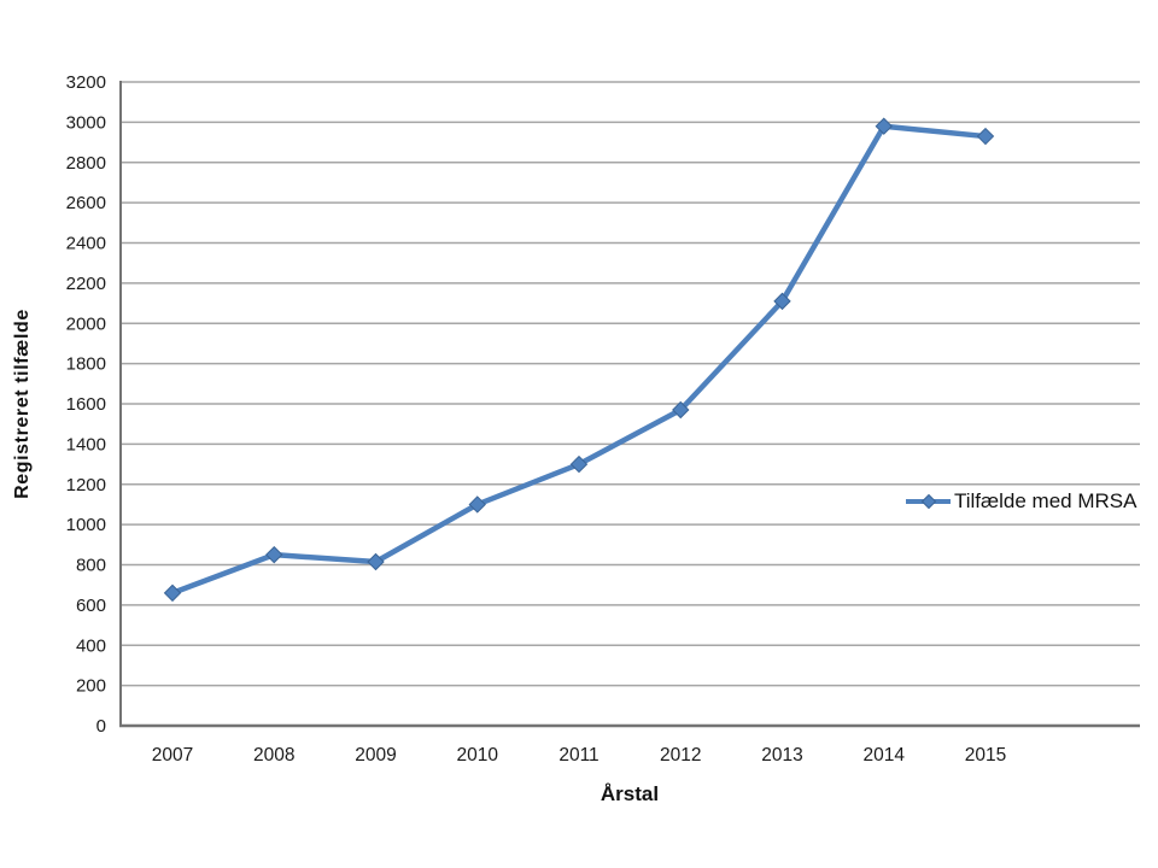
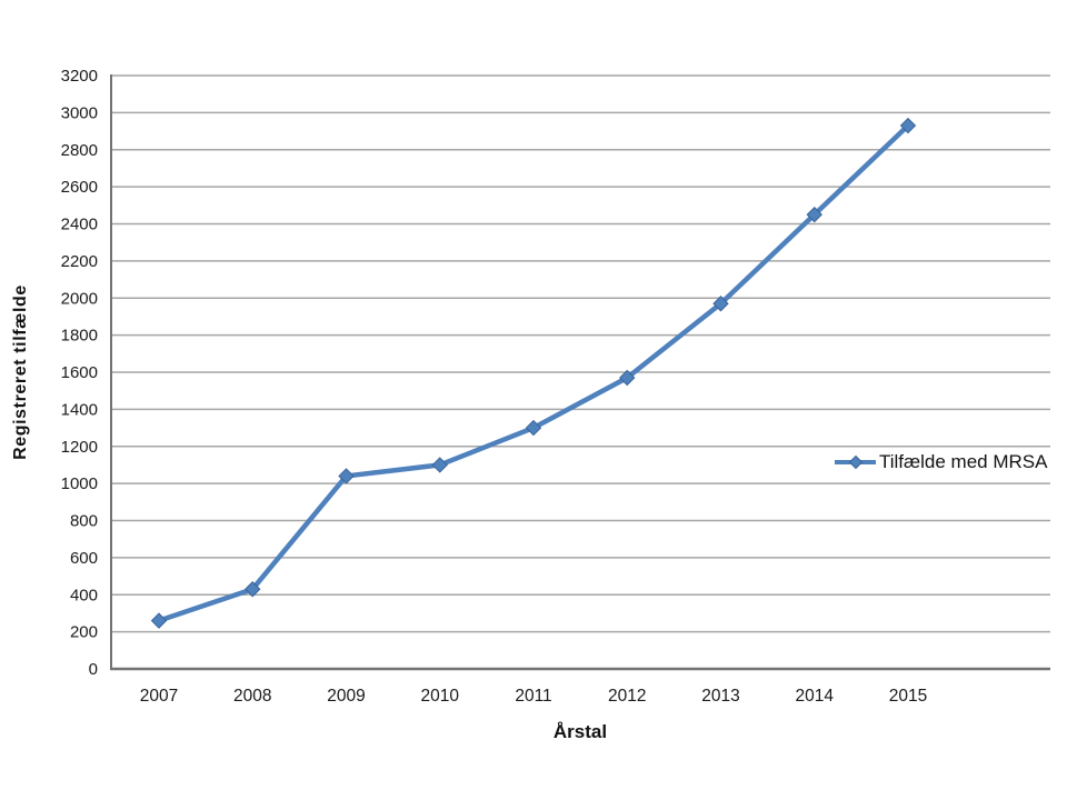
2007: 660 -> 260
2008: 850 -> 430
2009: 820 -> 1040
2013: 2110 -> 1970
2014: 2980 -> 2450
